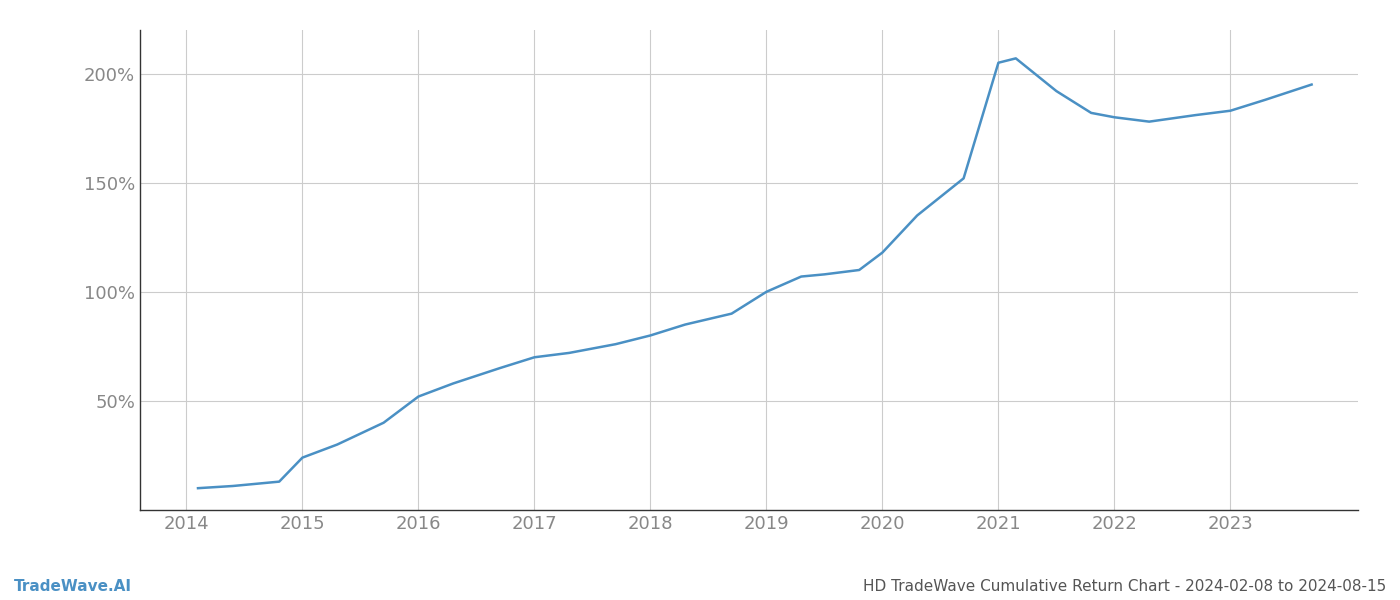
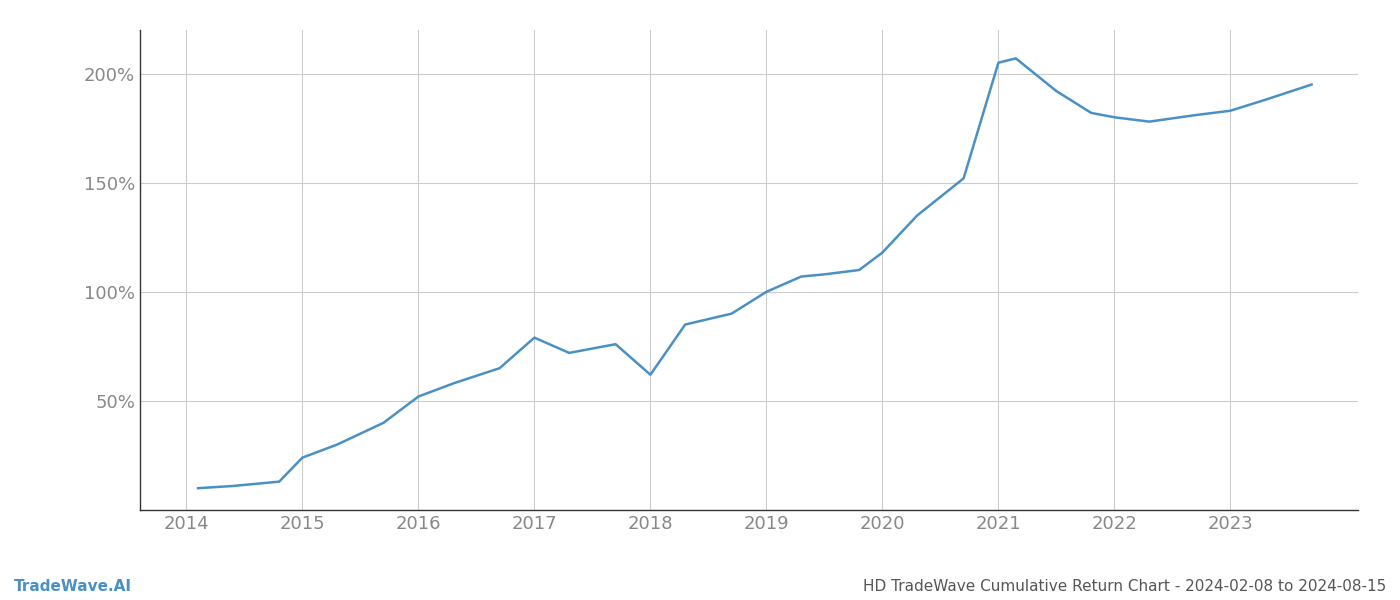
2017: 70% -> 79%
2018: 80% -> 62%
